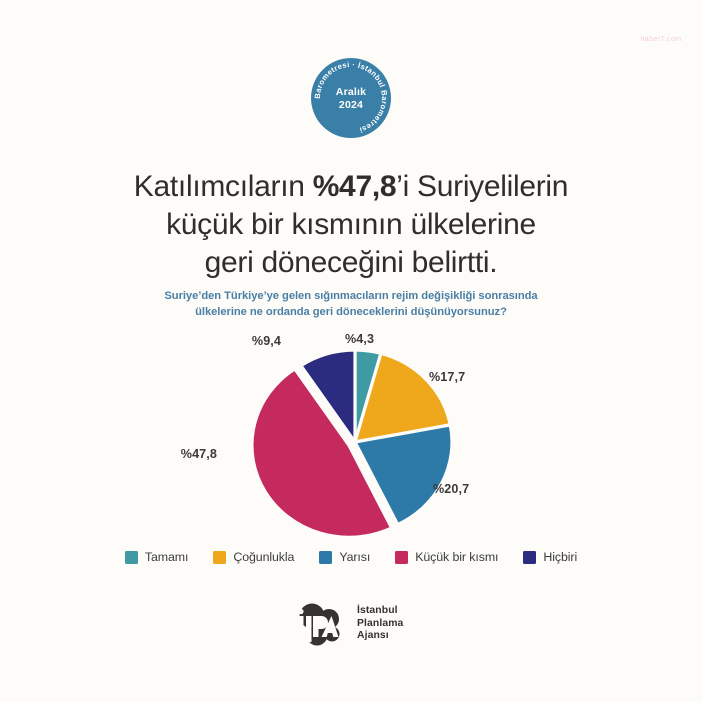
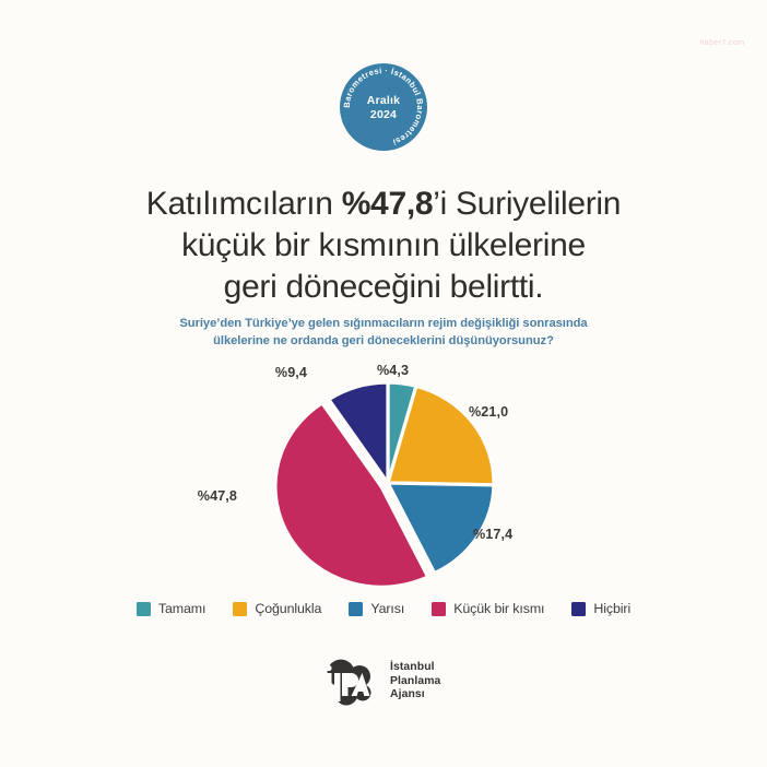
Çoğunlukla: 17,7 -> 21,0
Yarısı: 20,7 -> 17,4
